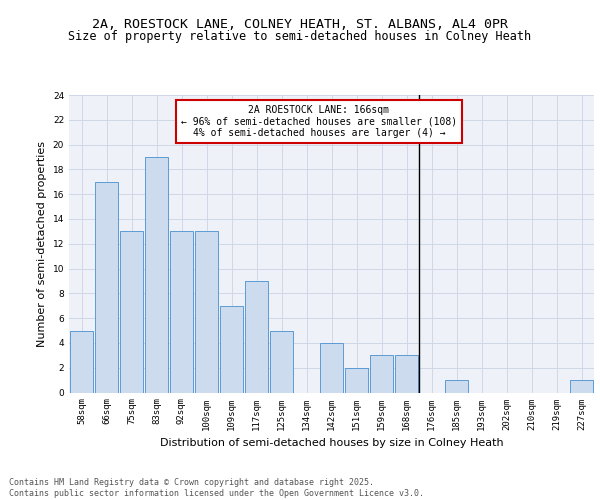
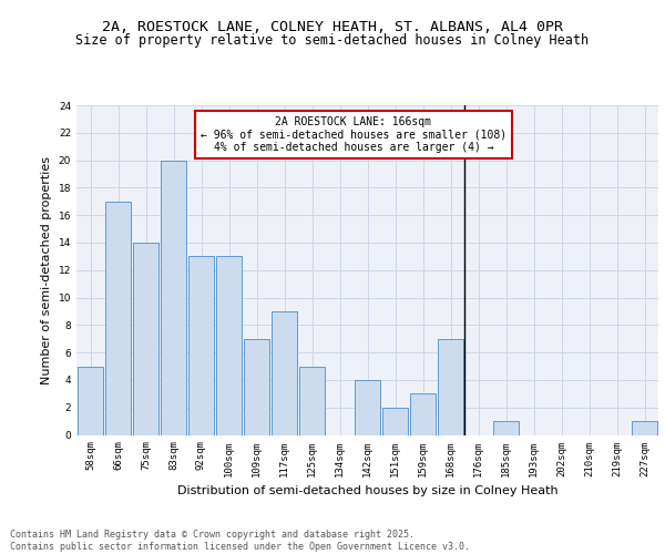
75sqm: 13 -> 14
83sqm: 19 -> 20
168sqm: 3 -> 7
